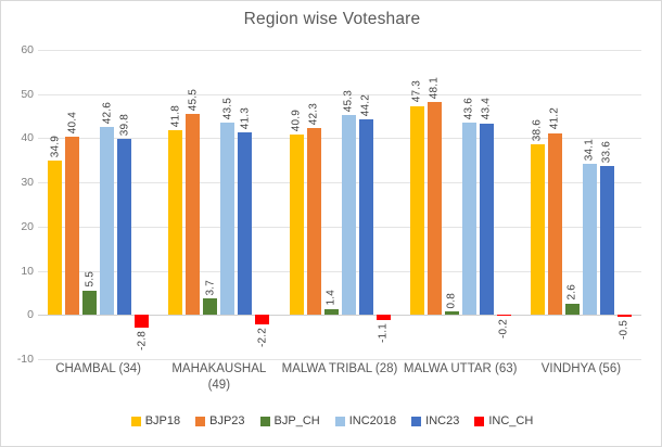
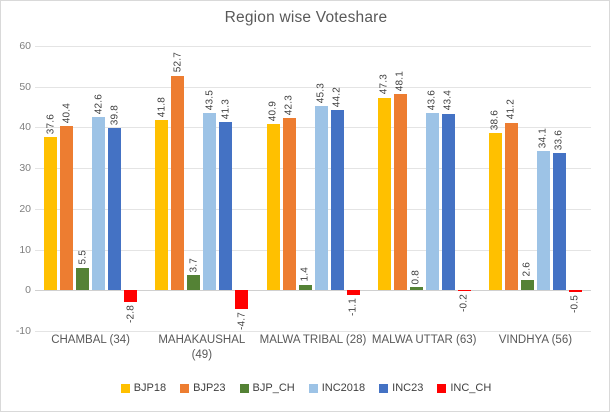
BJP18/CHAMBAL (34): 34.9 -> 37.6
BJP23/MAHAKAUSHAL (49): 45.5 -> 52.7
INC_CH/MAHAKAUSHAL (49): -2.2 -> -4.7
